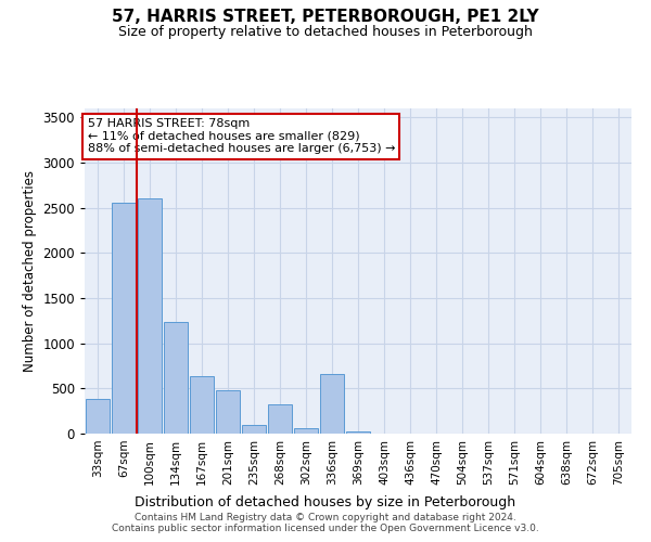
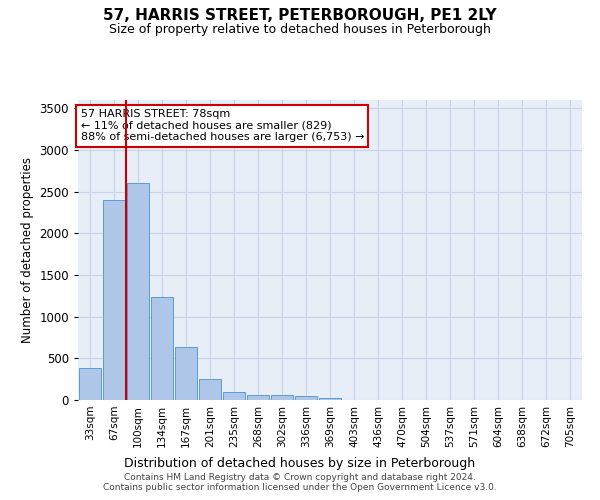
67sqm: 2560 -> 2400
201sqm: 480 -> 260
268sqm: 320 -> 60
336sqm: 660 -> 40
